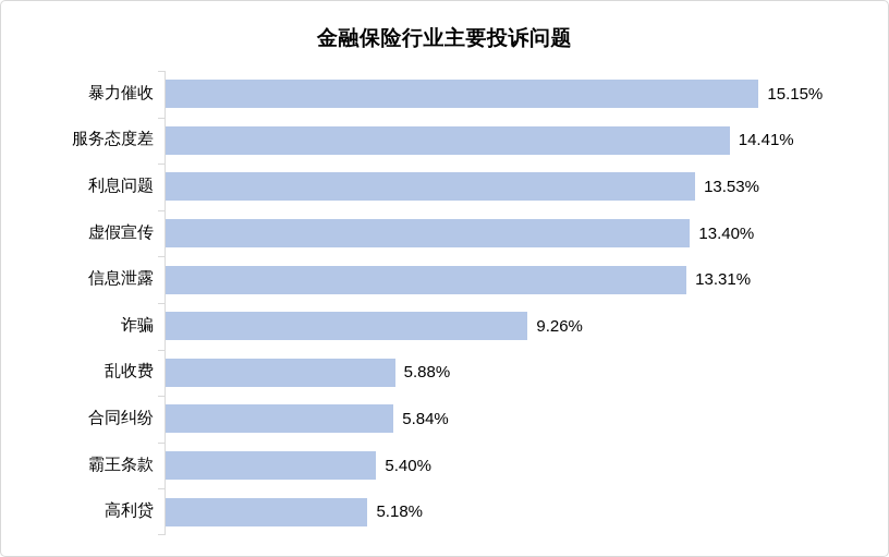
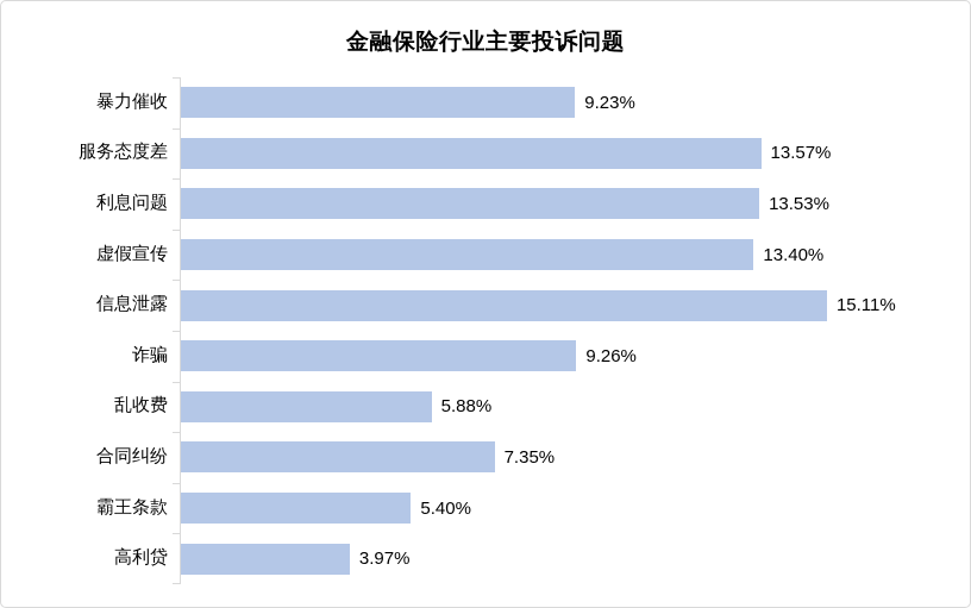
暴力催收: 15.15% -> 9.23%
服务态度差: 14.41% -> 13.57%
信息泄露: 13.31% -> 15.11%
合同纠纷: 5.84% -> 7.35%
高利贷: 5.18% -> 3.97%
